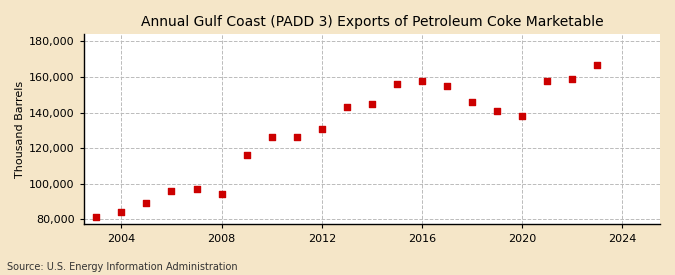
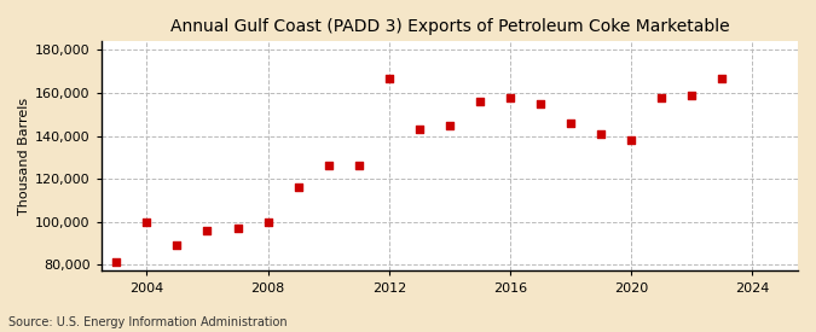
2004: 84,000 -> 100,000
2008: 94,000 -> 100,000
2012: 131,000 -> 167,000
